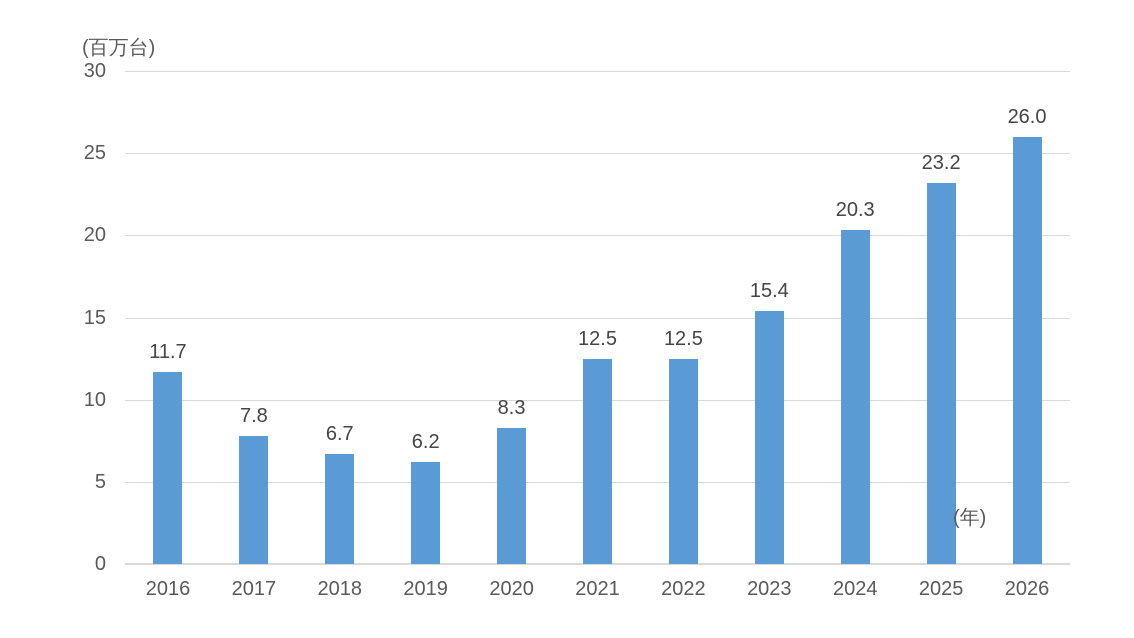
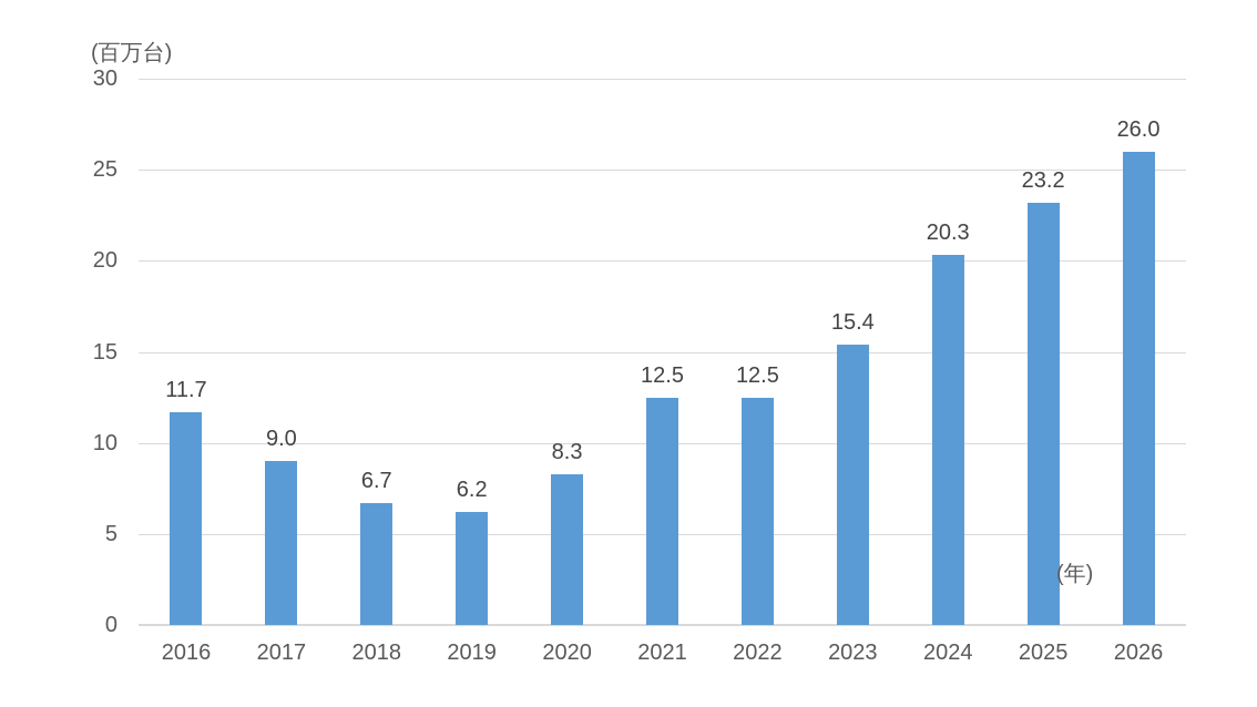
2017: 7.8 -> 9.0
